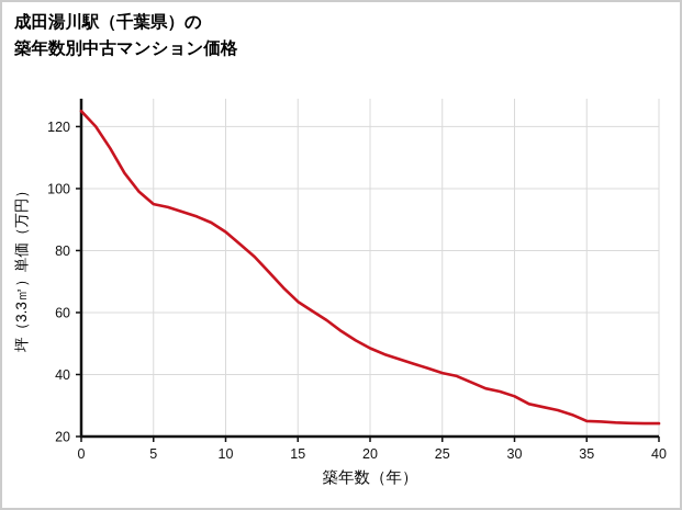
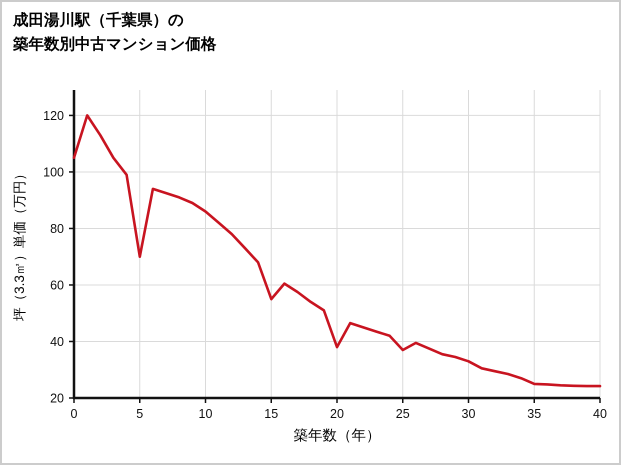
0: 125 -> 105
5: 95 -> 70
15: 64 -> 55
20: 48 -> 38
25: 40 -> 37
